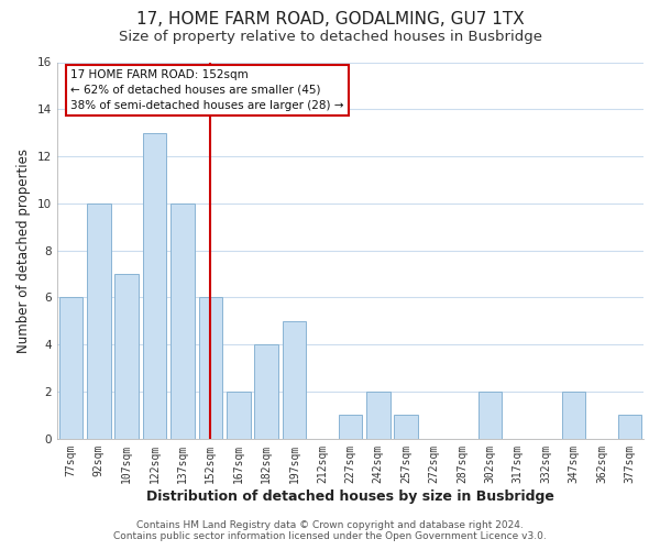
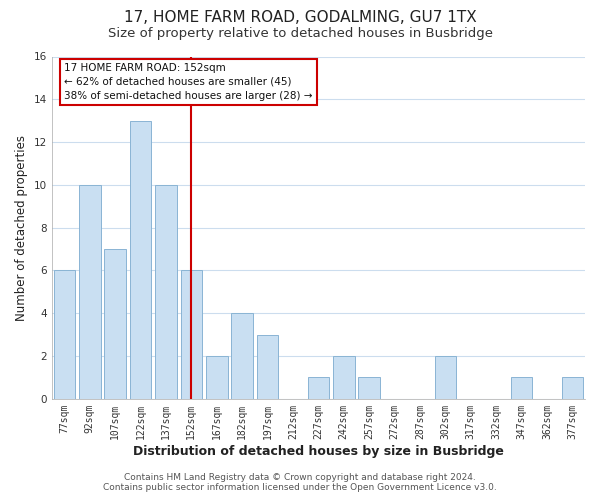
197sqm: 5 -> 3
347sqm: 2 -> 1
